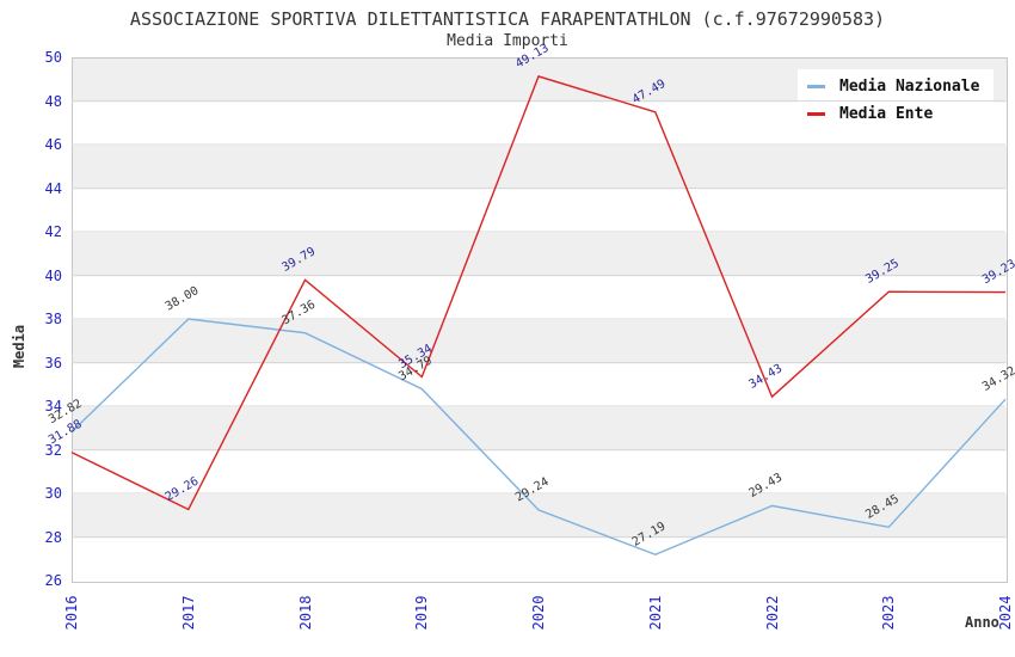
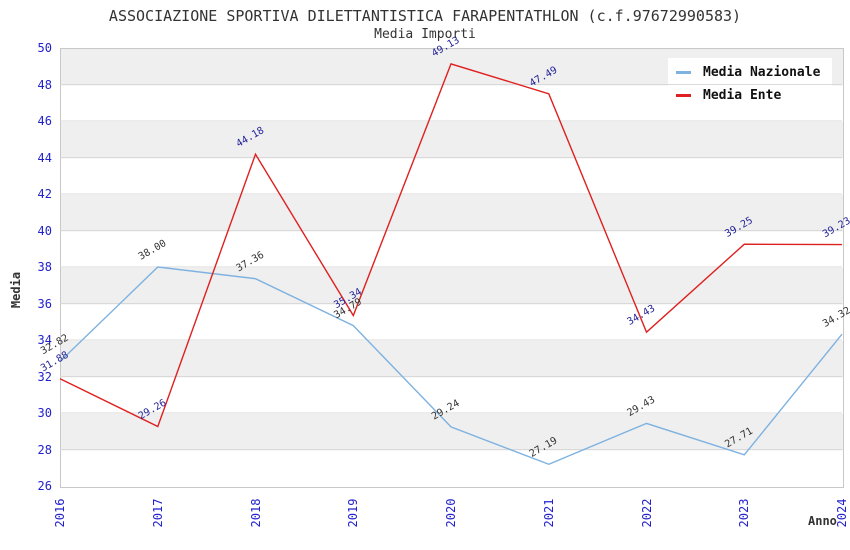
Media Ente/2018: 39.79 -> 44.18
Media Nazionale/2023: 28.45 -> 27.71
